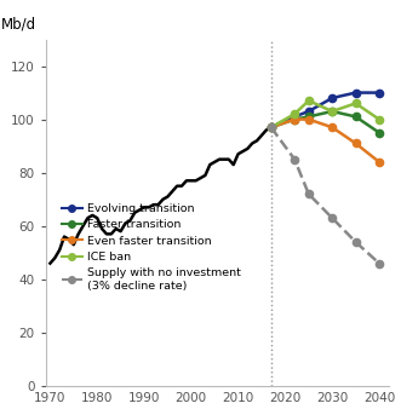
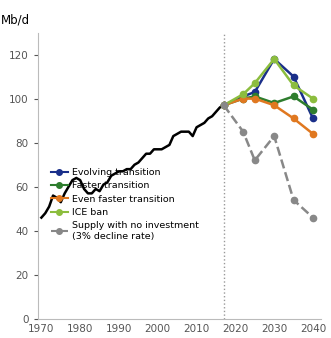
Evolving transition/2030: 108 -> 118
Faster transition/2030: 103 -> 98
ICE ban/2030: 103 -> 118
Supply with no investment (3% decline rate)/2030: 63 -> 83
Evolving transition/2040: 110 -> 91
